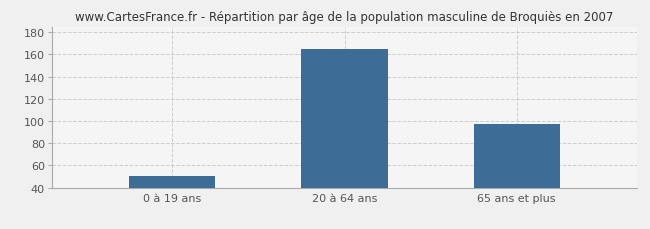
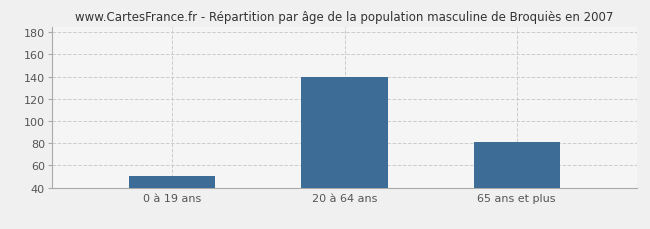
20 à 64 ans: 165 -> 140
65 ans et plus: 97 -> 81
